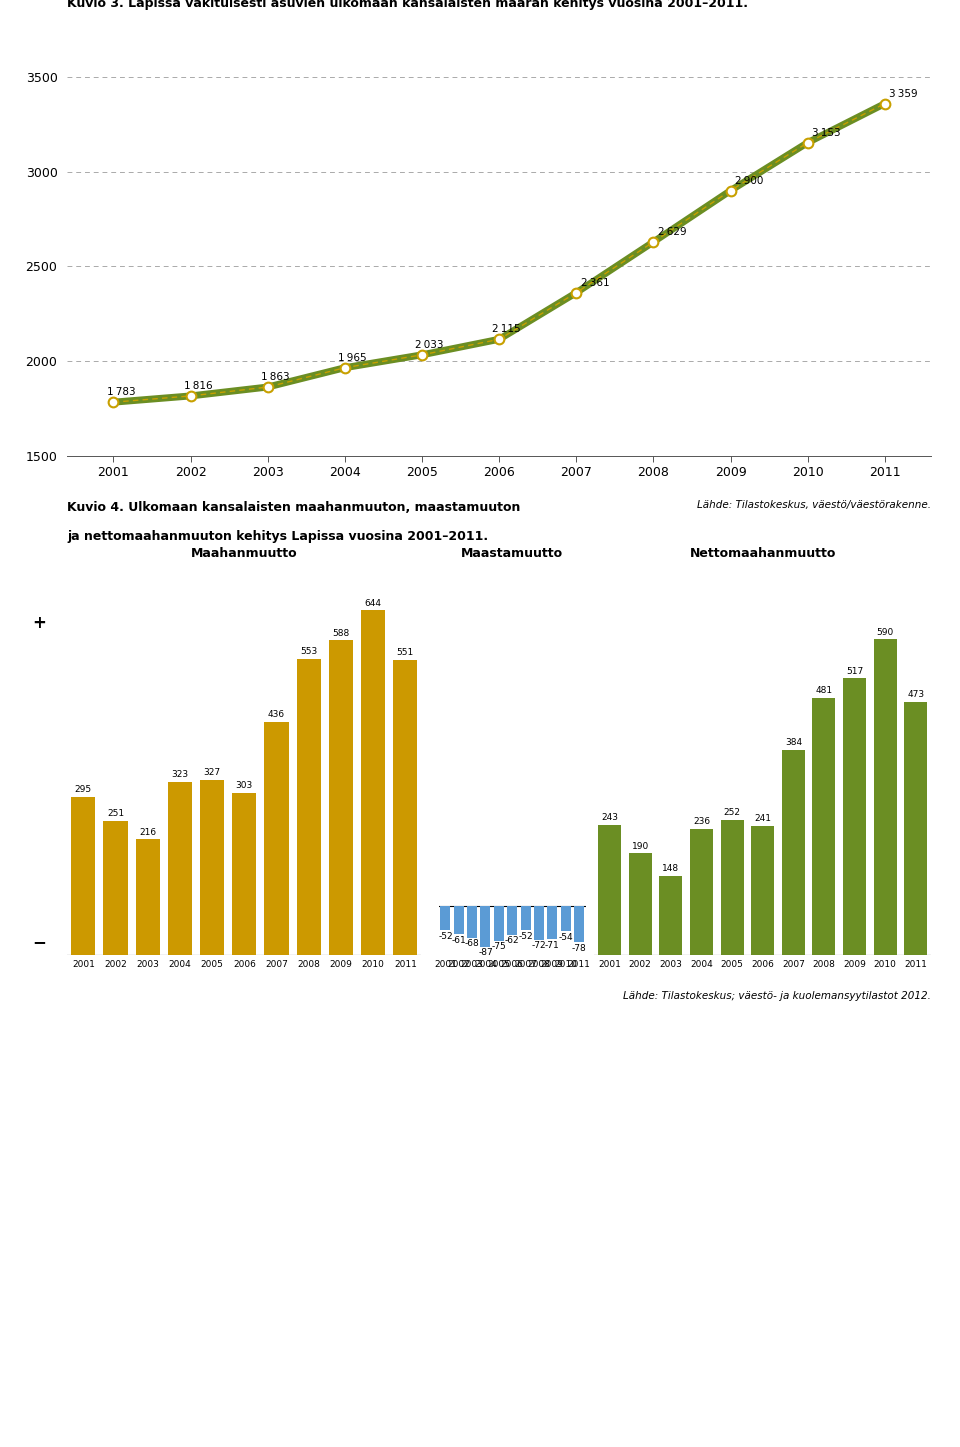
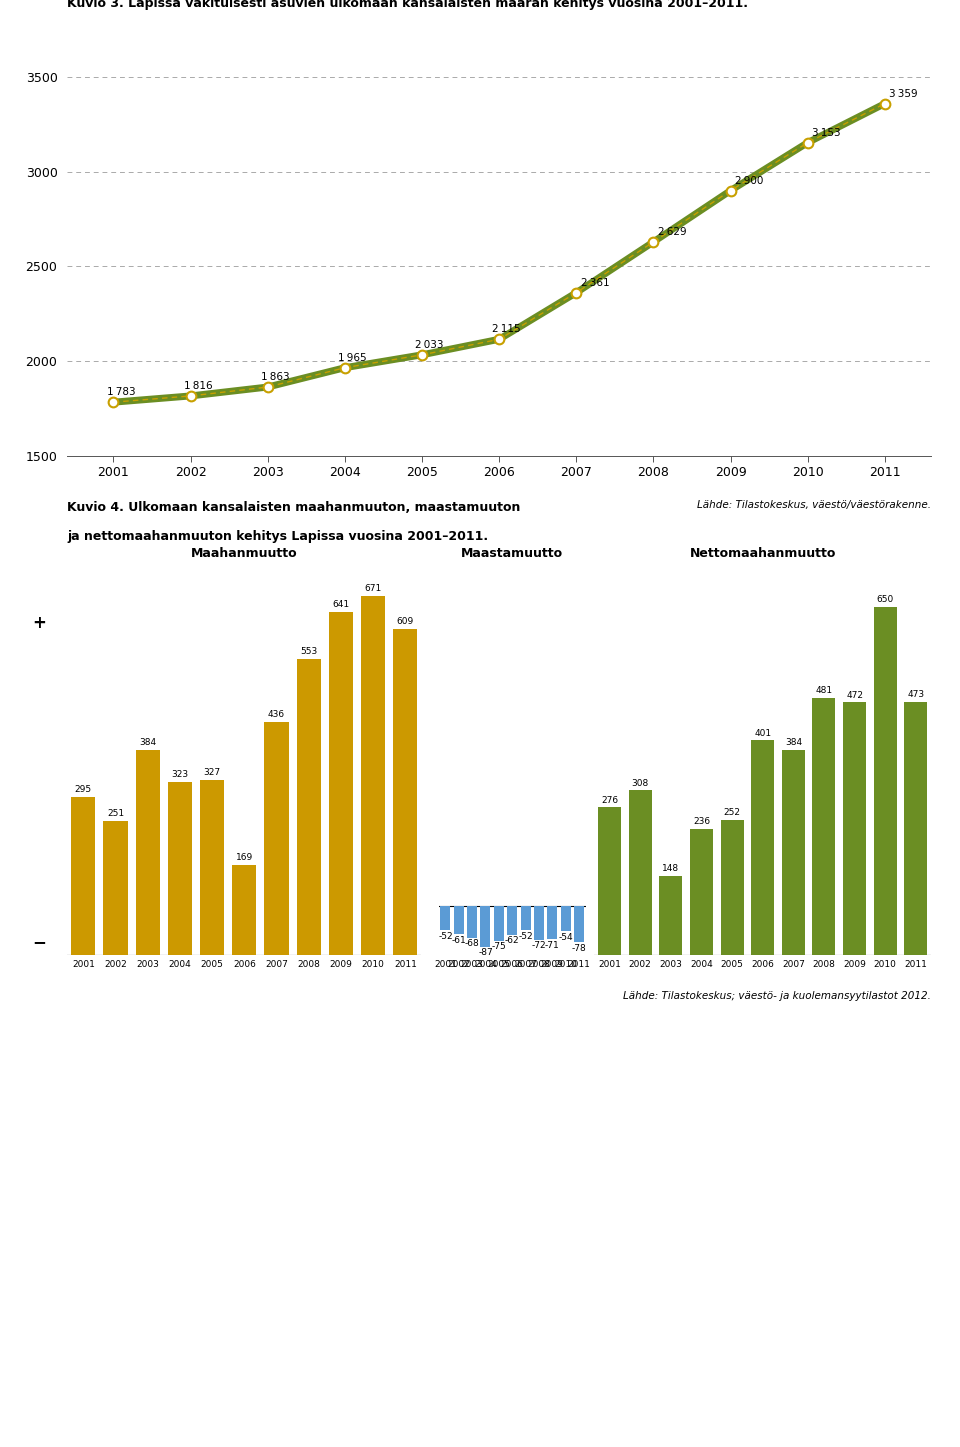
Maahanmuutto/2003: 216 -> 384
Maahanmuutto/2006: 303 -> 169
Maahanmuutto/2009: 588 -> 641
Maahanmuutto/2010: 644 -> 671
Maahanmuutto/2011: 551 -> 609
Nettomaahanmuutto/2001: 243 -> 276
Nettomaahanmuutto/2002: 190 -> 308
Nettomaahanmuutto/2006: 241 -> 401
Nettomaahanmuutto/2009: 517 -> 472
Nettomaahanmuutto/2010: 590 -> 650
